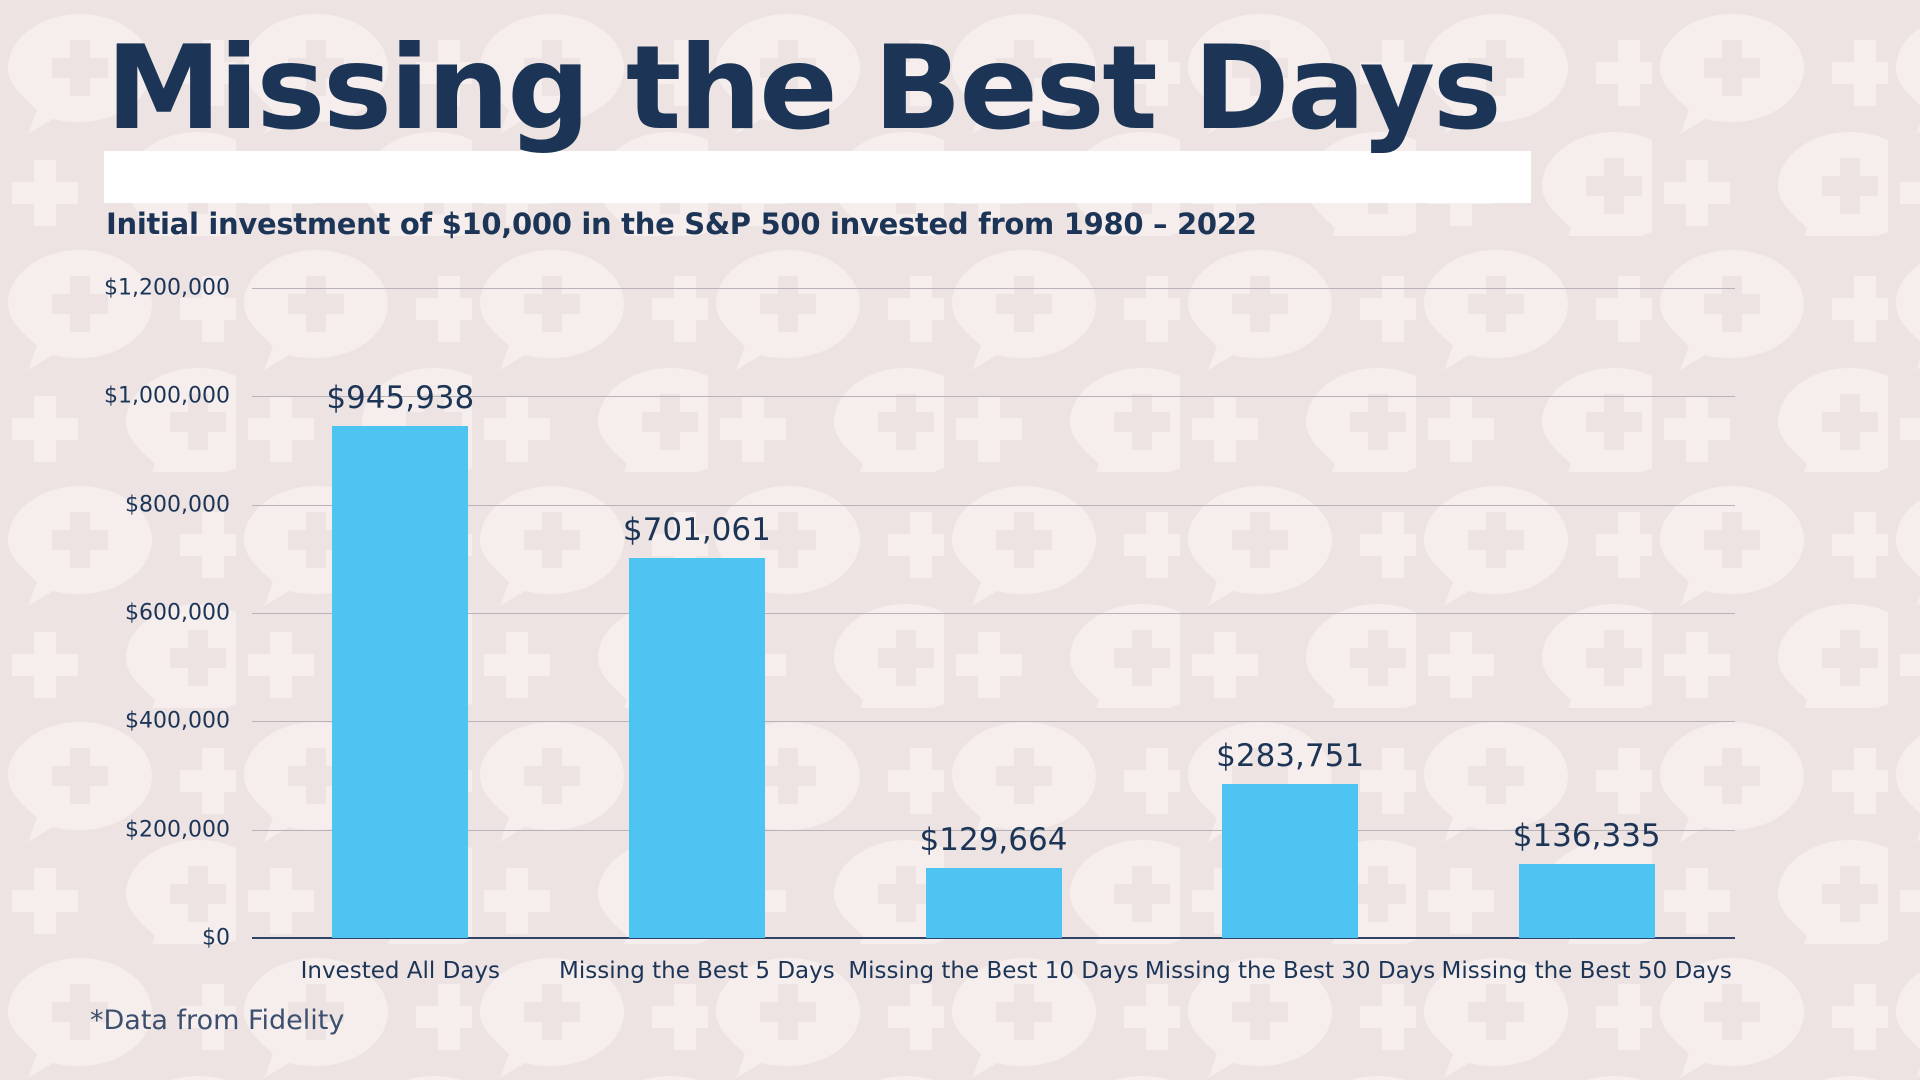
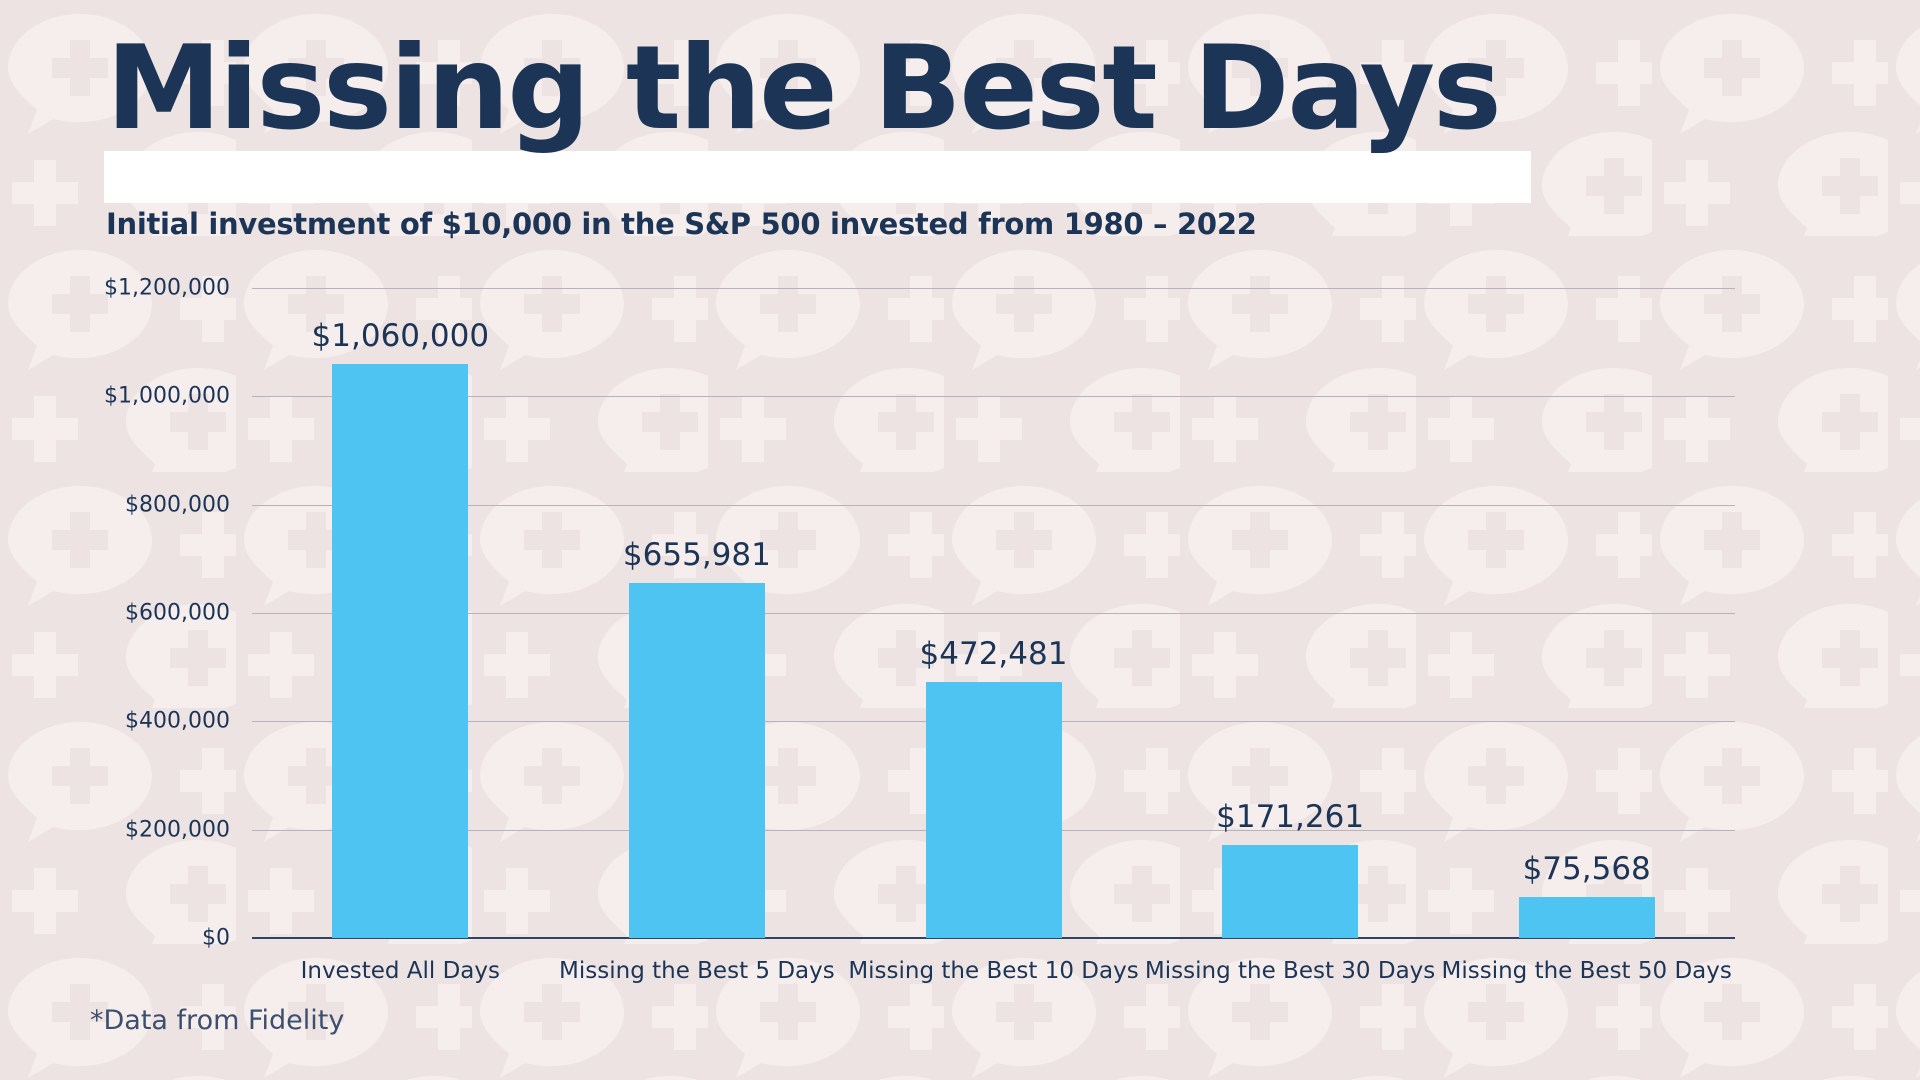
Invested All Days: $945,938 -> $1,060,000
Missing the Best 5 Days: $701,061 -> $655,981
Missing the Best 10 Days: $129,664 -> $472,481
Missing the Best 30 Days: $283,751 -> $171,261
Missing the Best 50 Days: $136,335 -> $75,568
